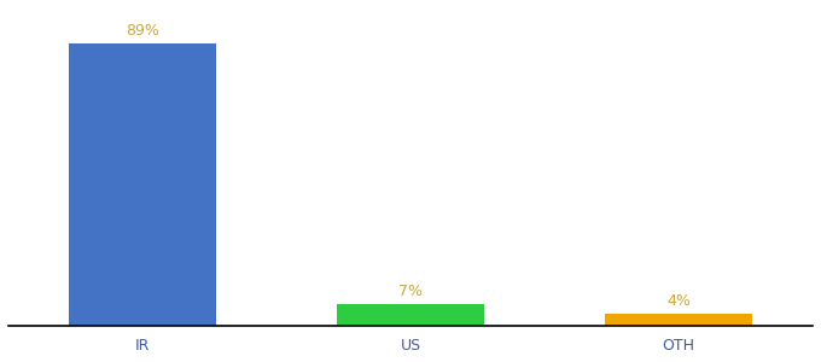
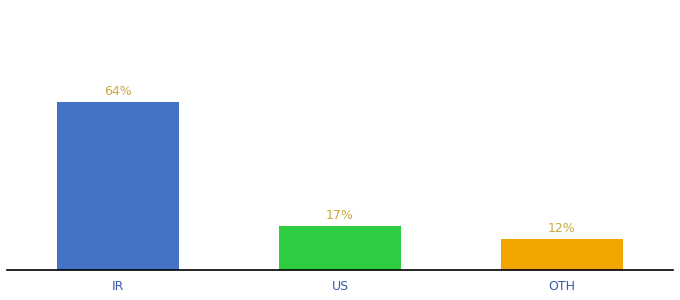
IR: 89% -> 64%
US: 7% -> 17%
OTH: 4% -> 12%
